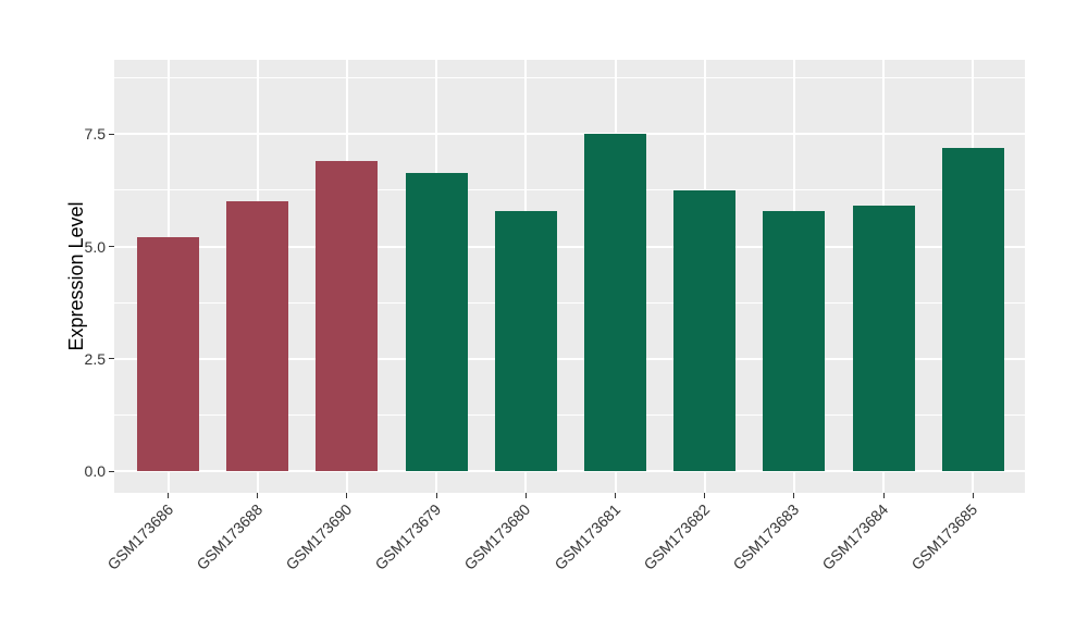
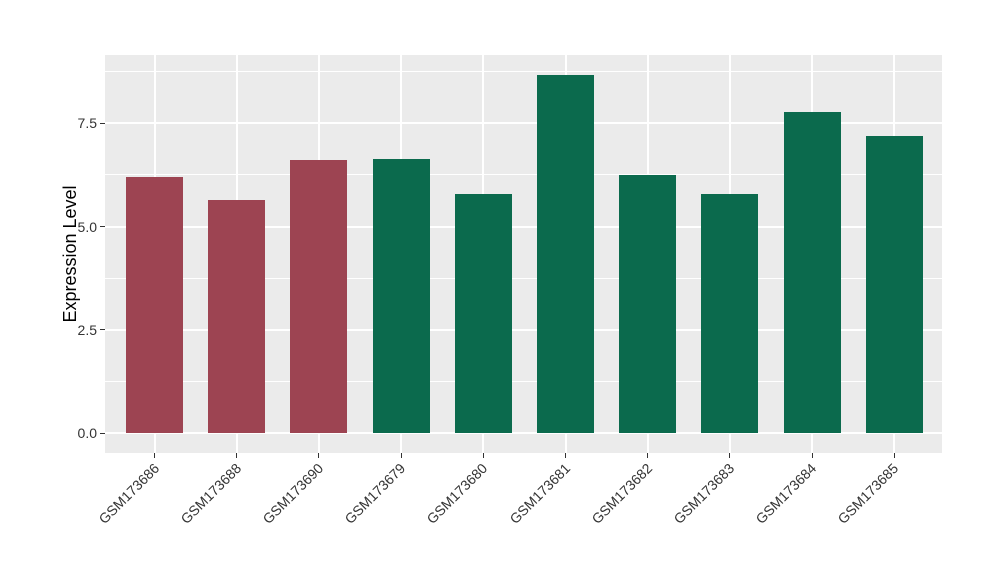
GSM173686: 5.2 -> 6.2
GSM173688: 6.0 -> 5.7
GSM173690: 6.9 -> 6.6
GSM173681: 7.5 -> 8.7
GSM173684: 5.9 -> 7.8
